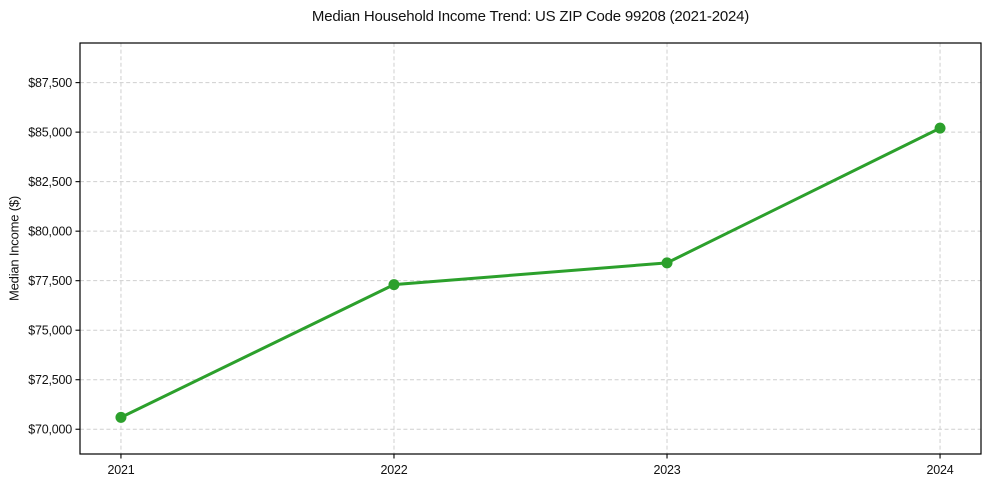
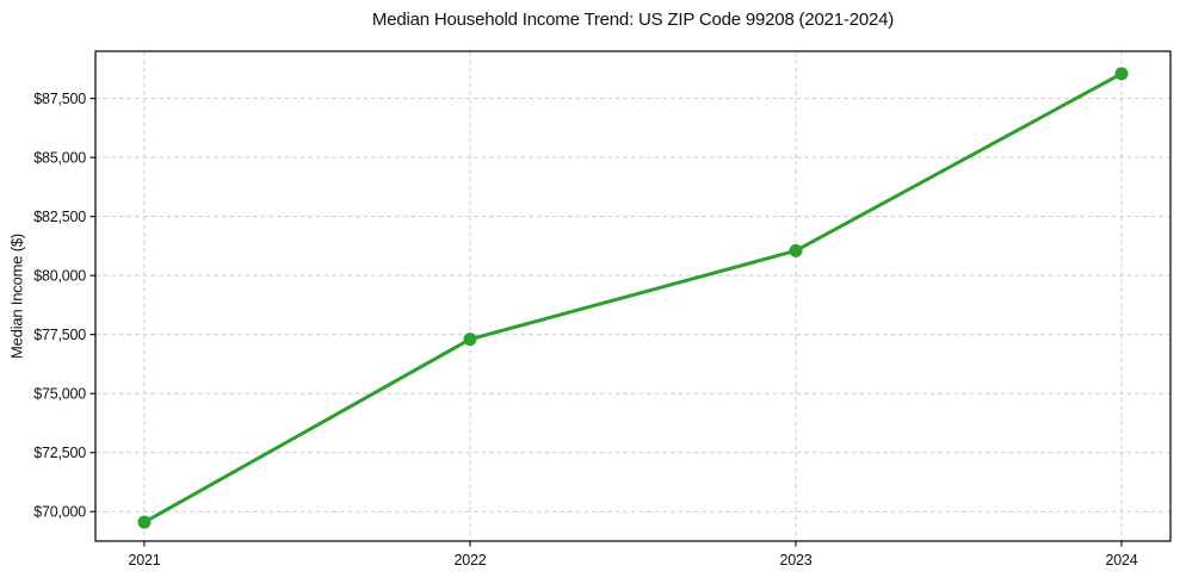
2021: $70600 -> $69600
2023: $78400 -> $81000
2024: $85200 -> $88600
